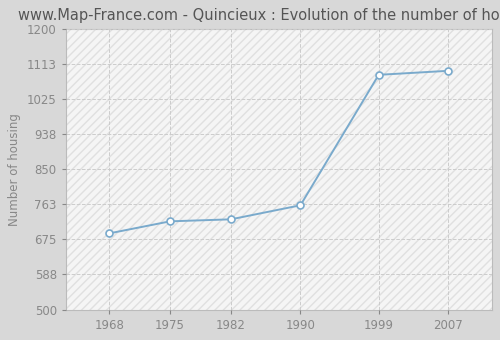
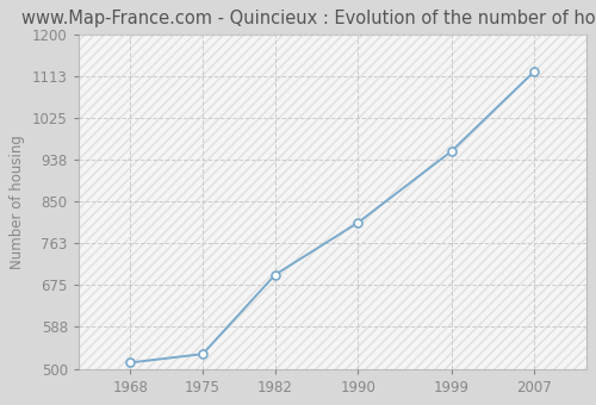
1968: 690 -> 513
1975: 720 -> 531
1982: 725 -> 697
1990: 760 -> 806
1999: 1085 -> 955
2007: 1095 -> 1122
